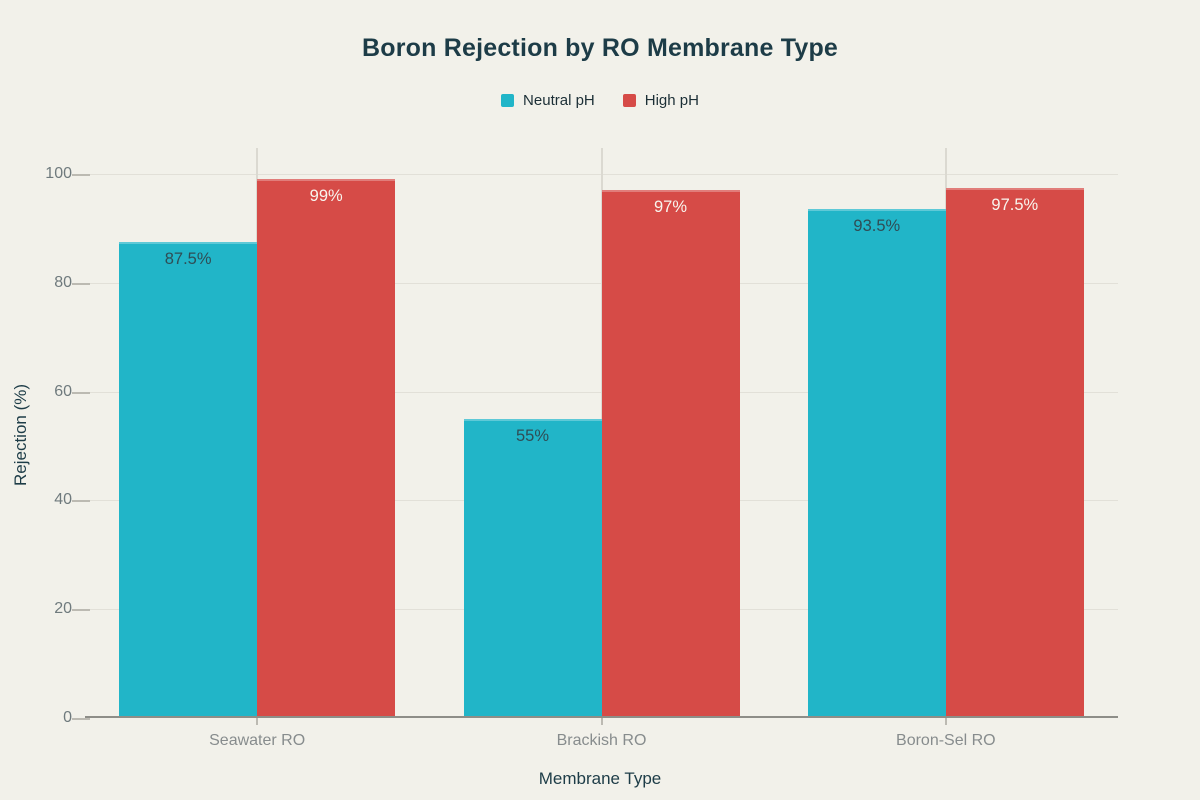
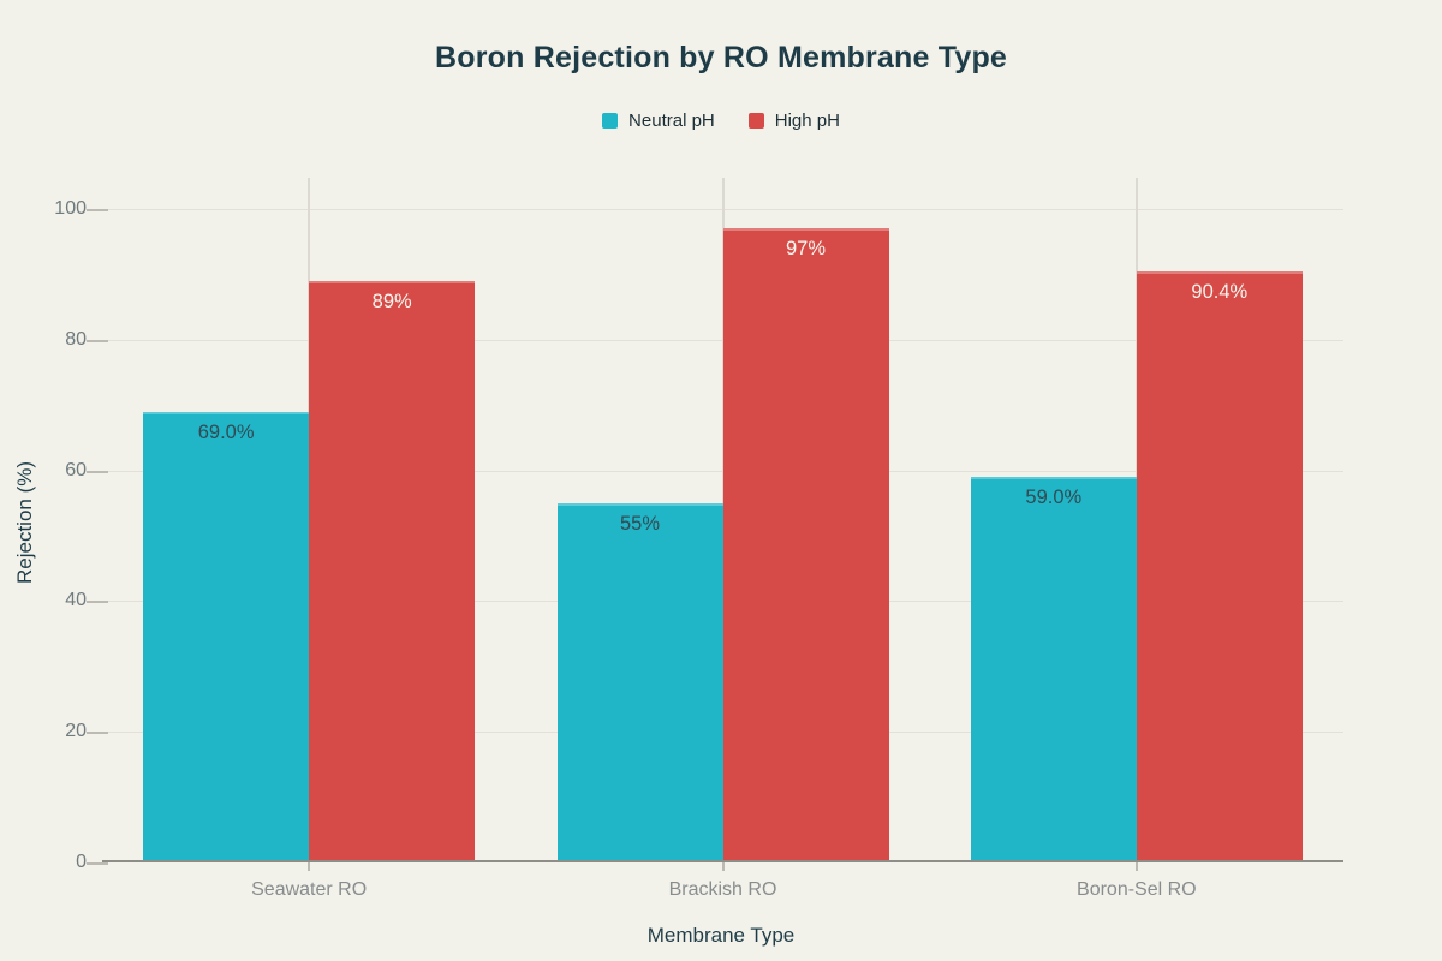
Neutral pH/Seawater RO: 87.5% -> 69.0%
High pH/Seawater RO: 99% -> 89%
Neutral pH/Boron-Sel RO: 93.5% -> 59.0%
High pH/Boron-Sel RO: 97.5% -> 90.4%
